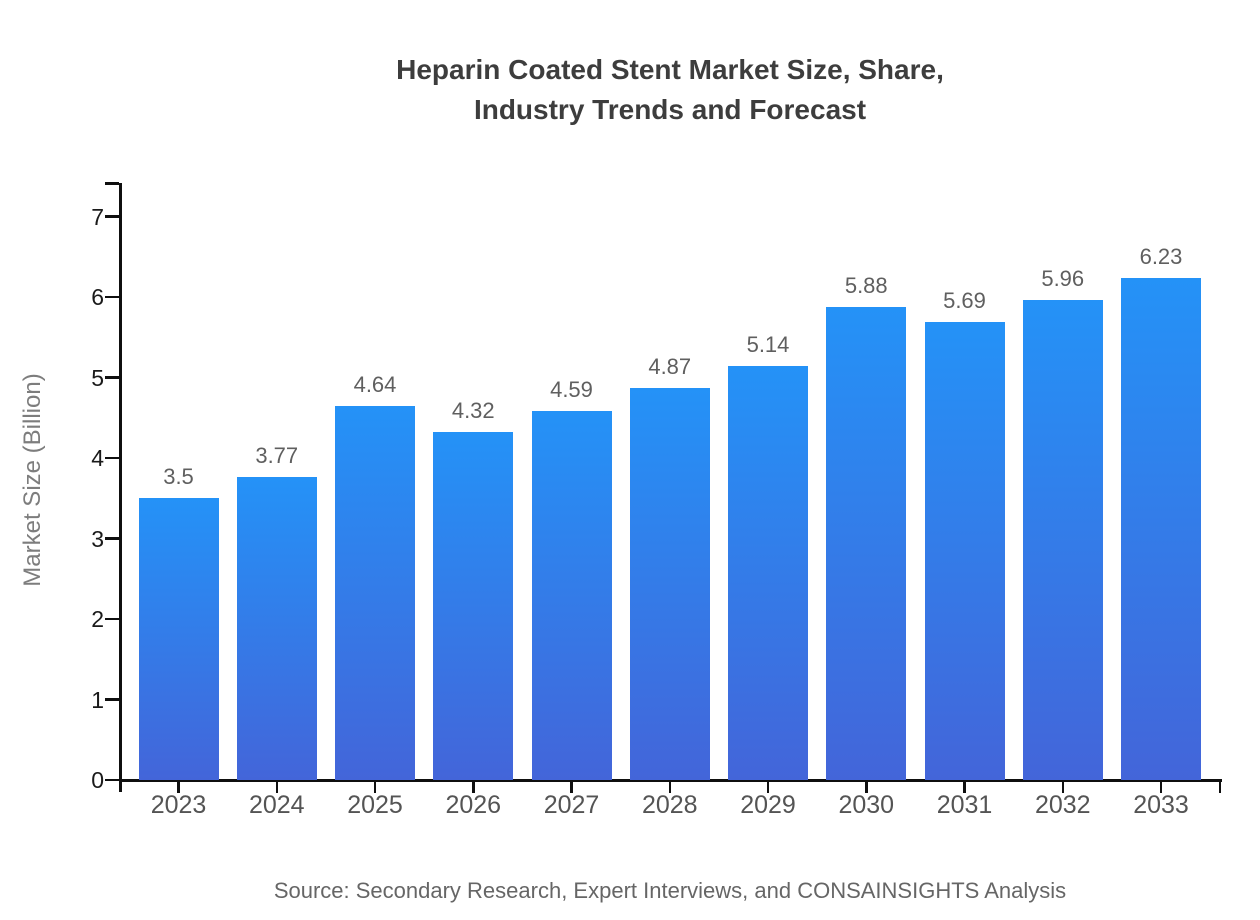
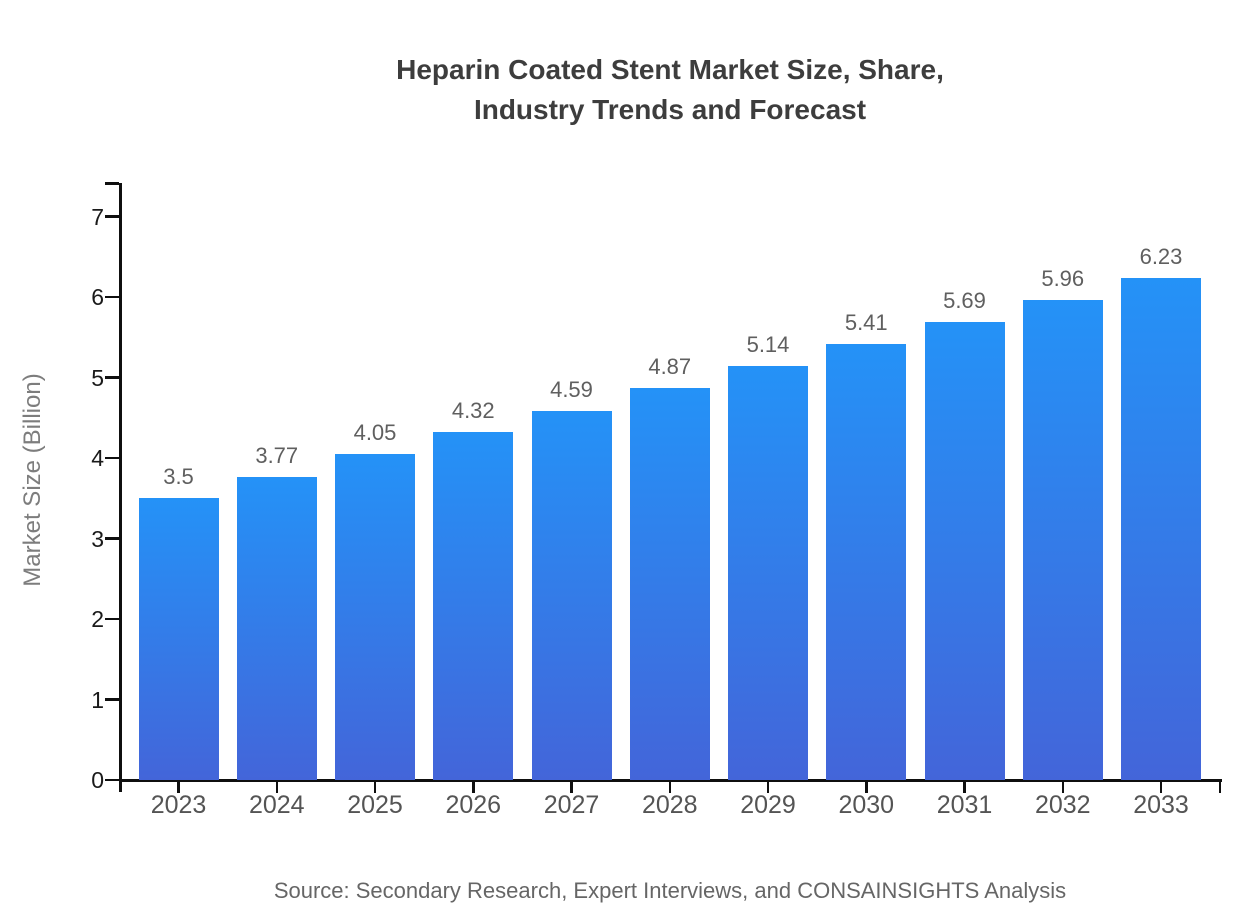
2025: 4.64 -> 4.05
2030: 5.88 -> 5.41
